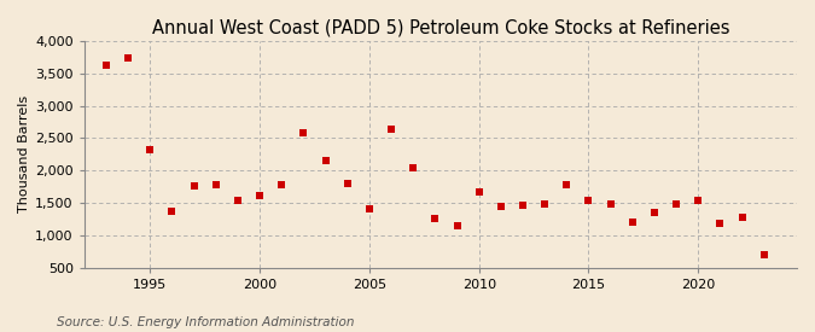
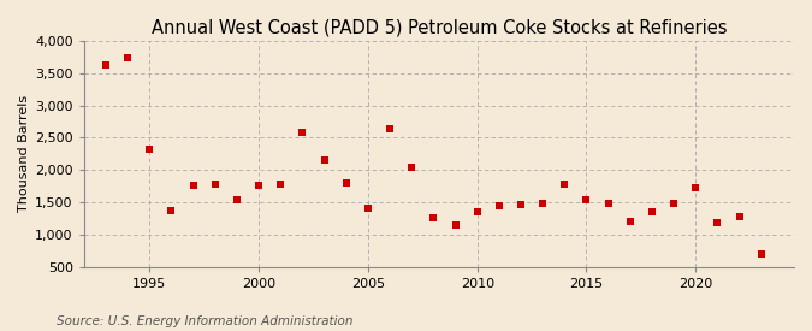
2000: 1,620 -> 1,760
2010: 1,660 -> 1,360
2020: 1,540 -> 1,730
